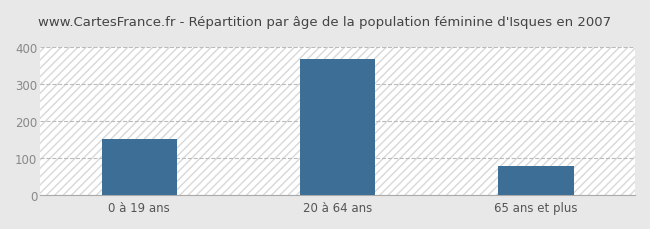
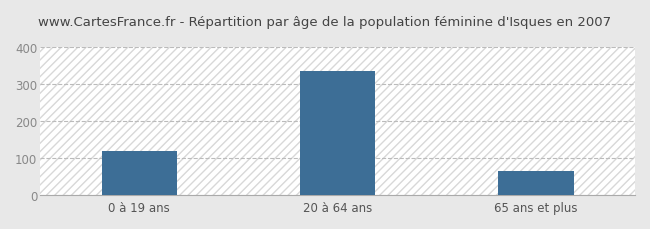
0 à 19 ans: 152 -> 120
20 à 64 ans: 367 -> 335
65 ans et plus: 79 -> 65
